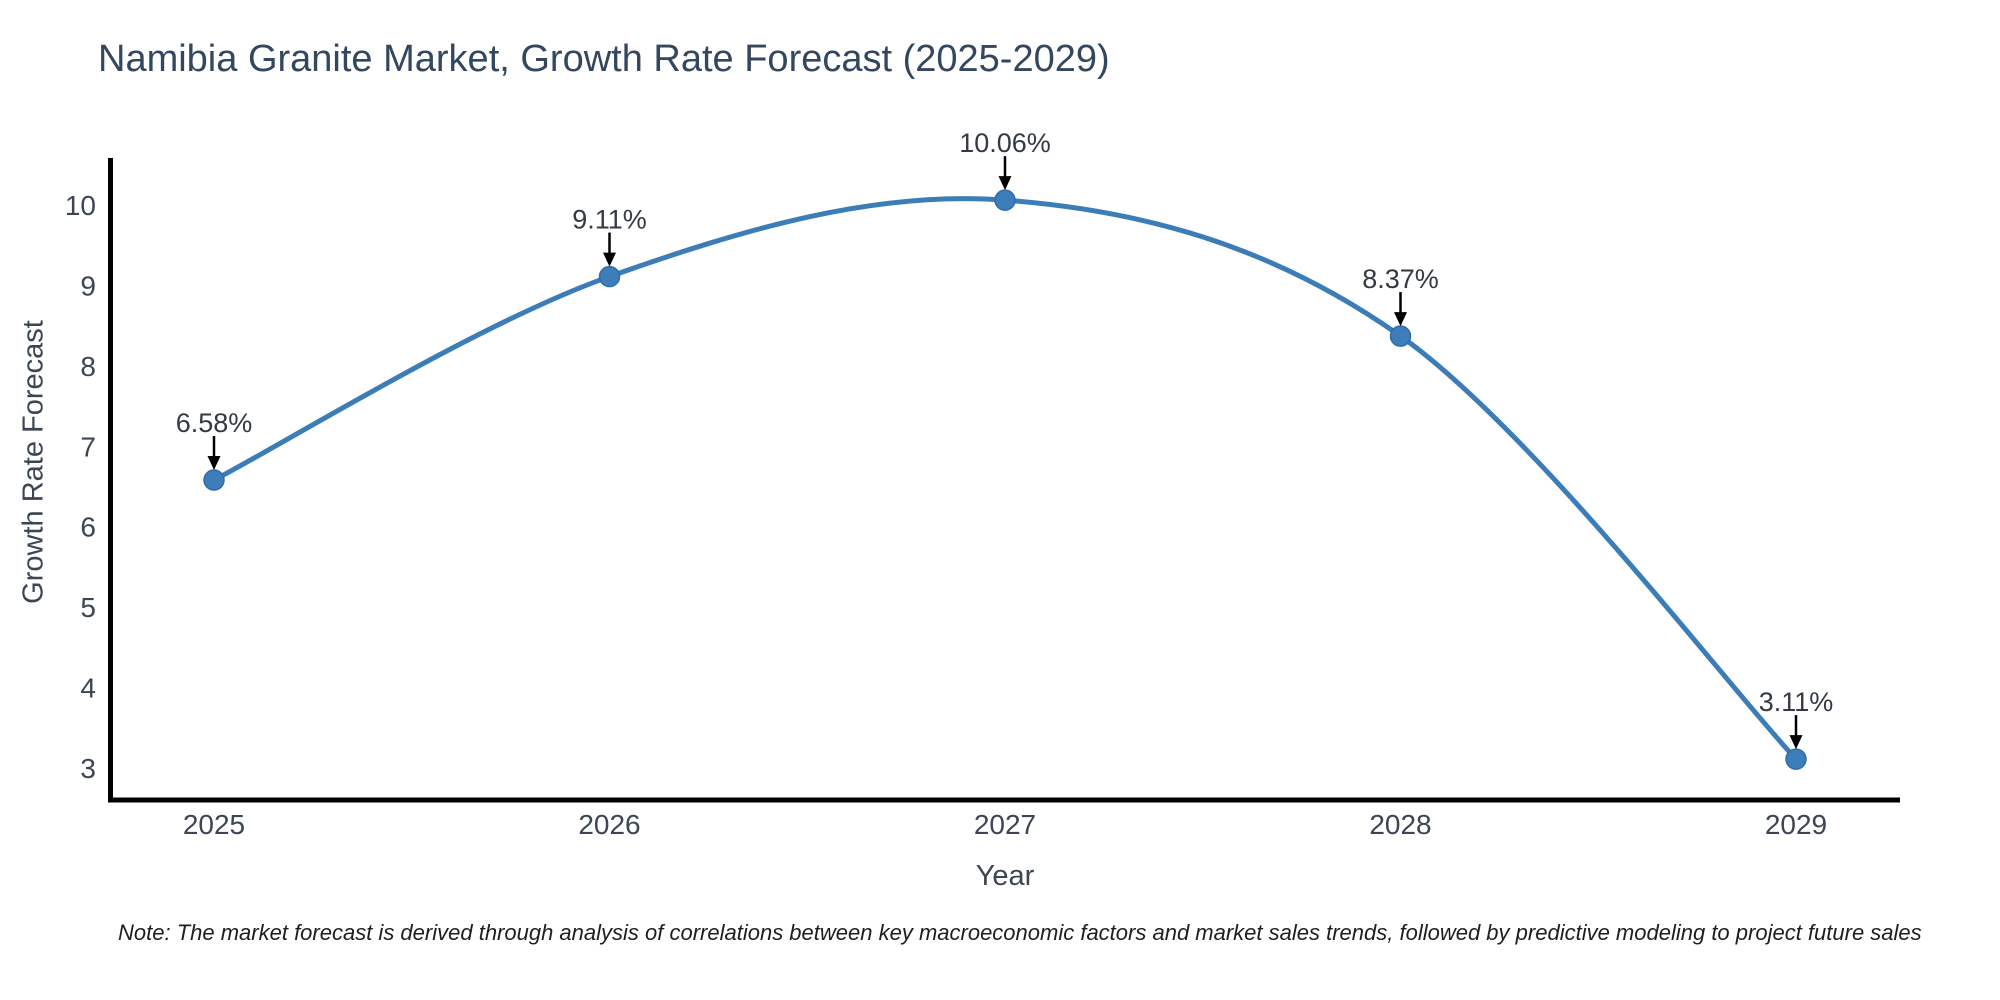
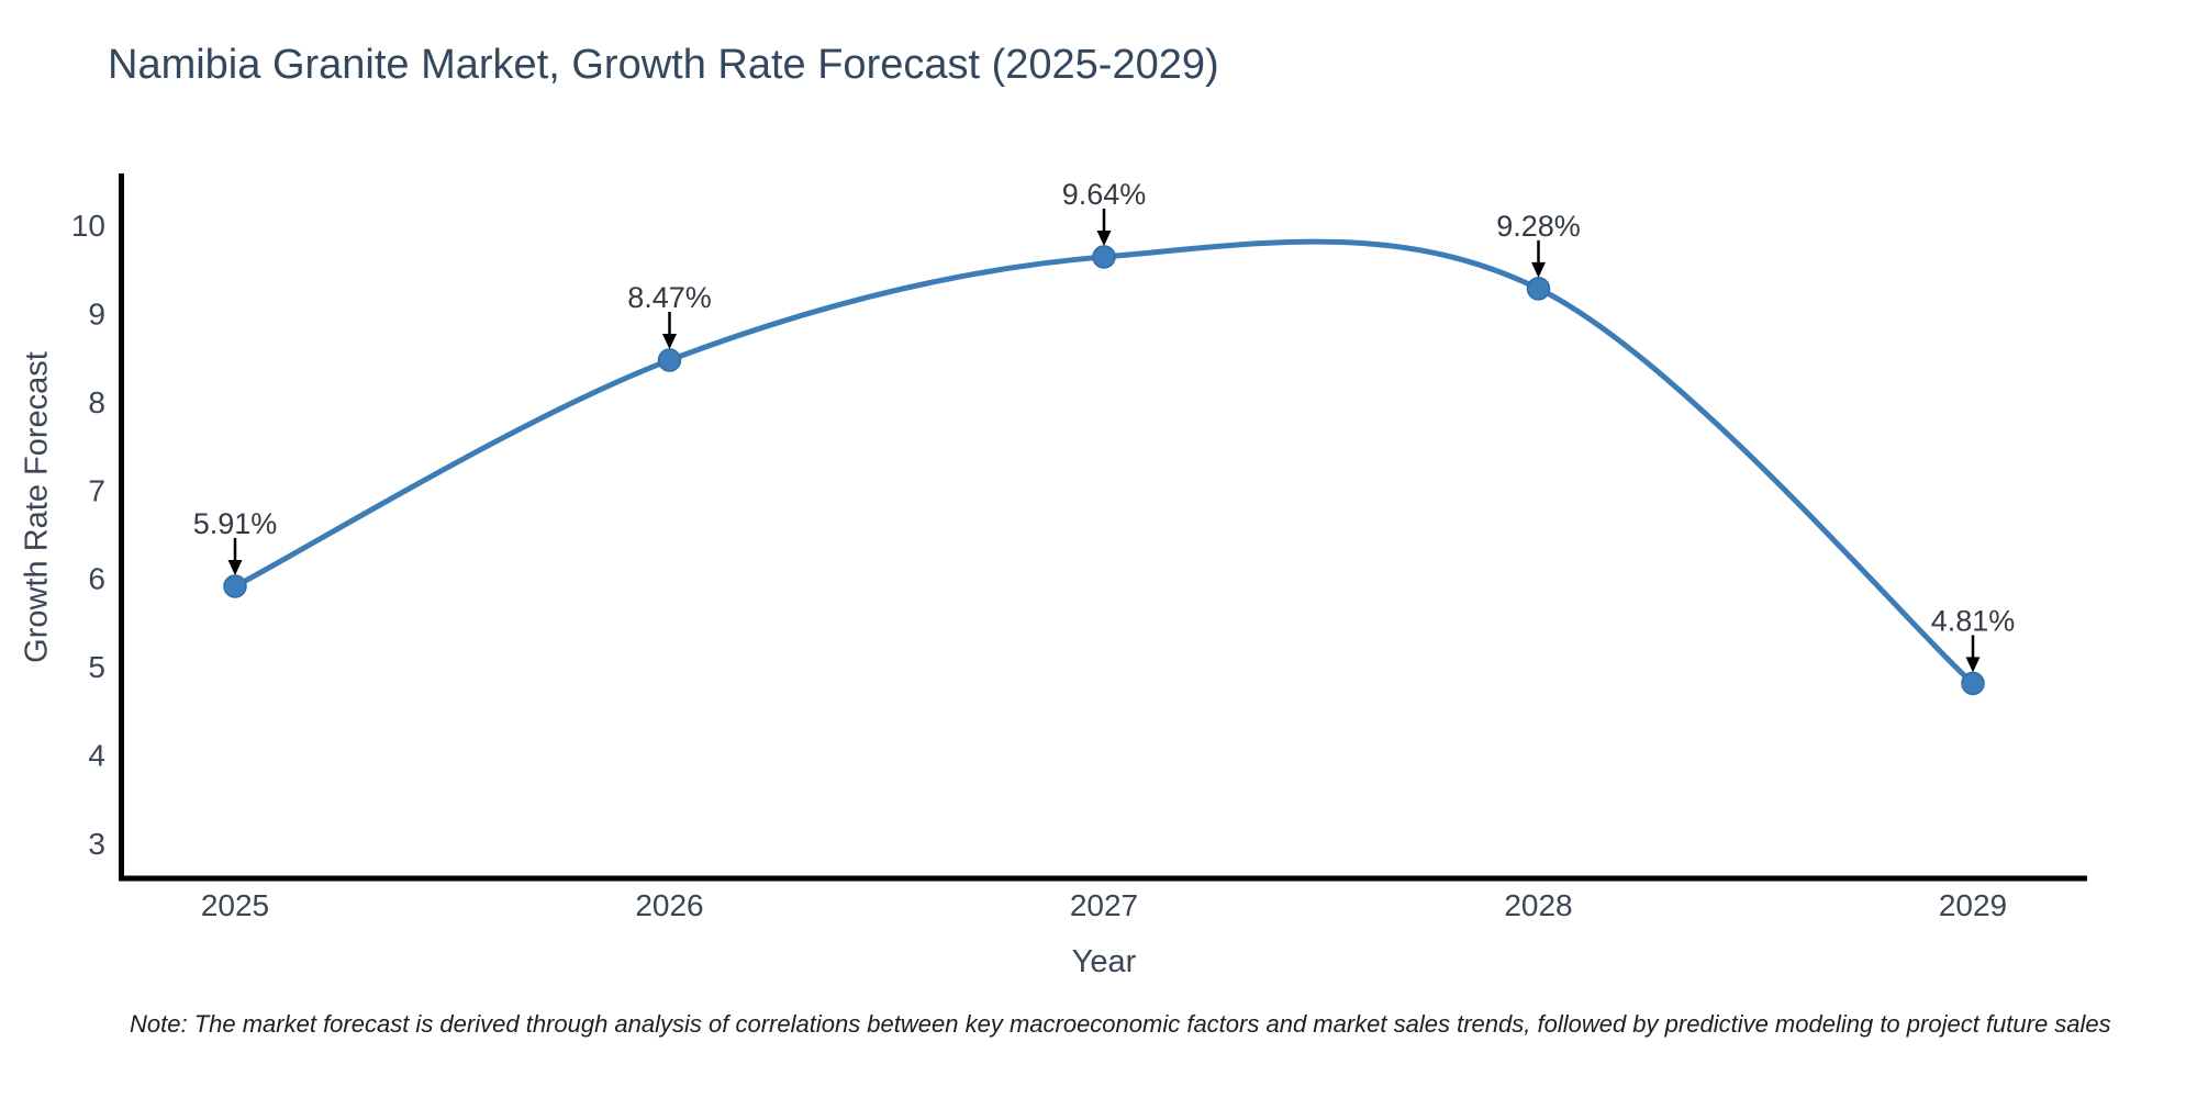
2025: 6.58% -> 5.91%
2026: 9.11% -> 8.47%
2027: 10.06% -> 9.64%
2028: 8.37% -> 9.28%
2029: 3.11% -> 4.81%
